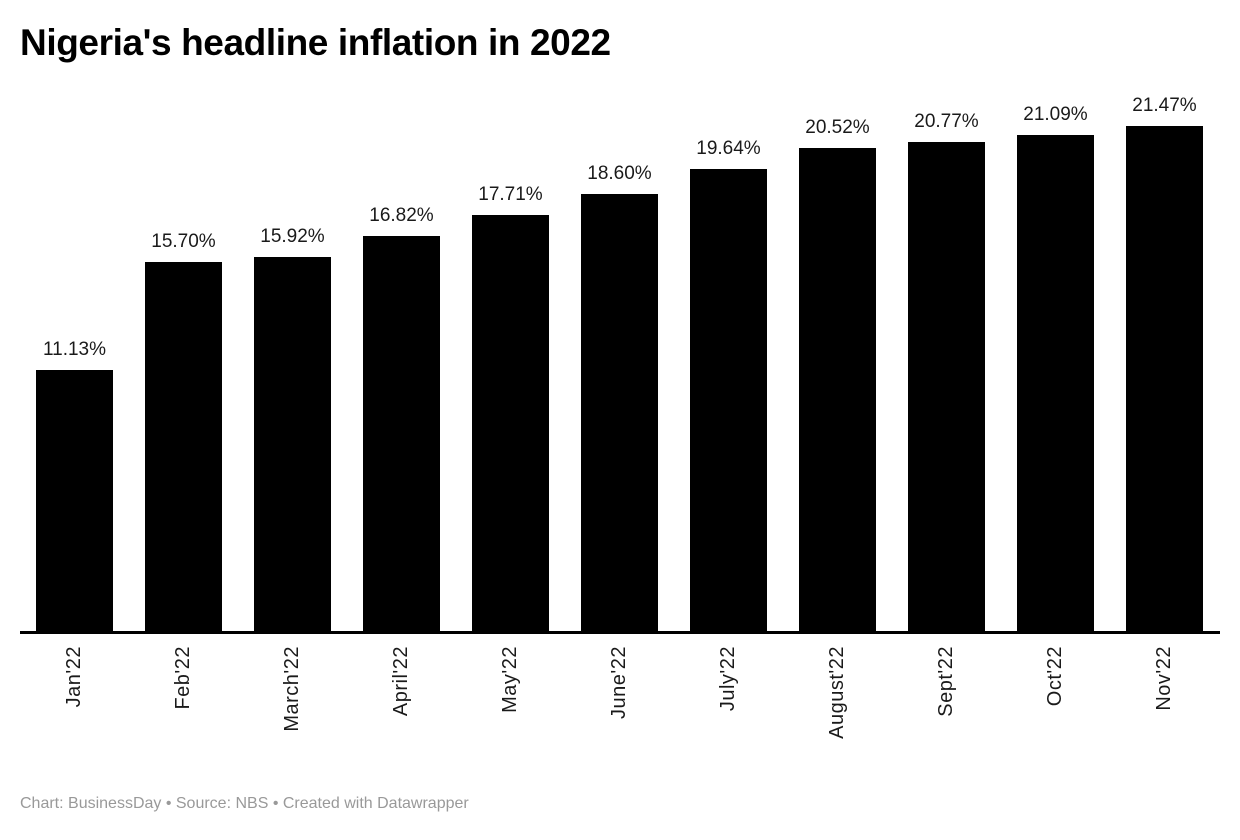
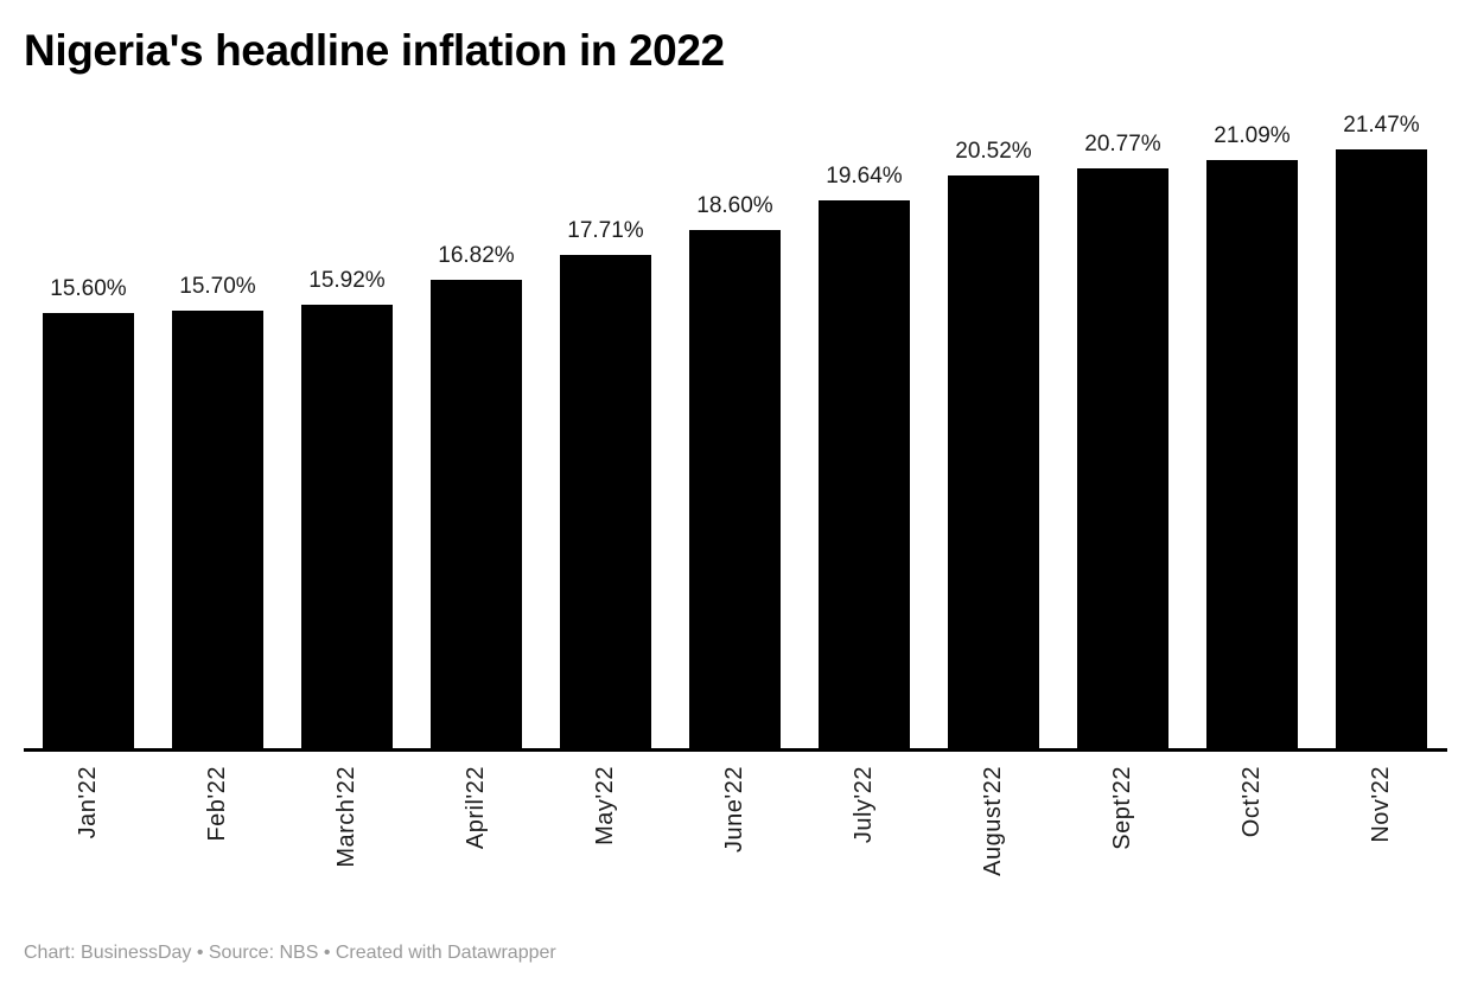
Jan'22: 11.13% -> 15.60%
